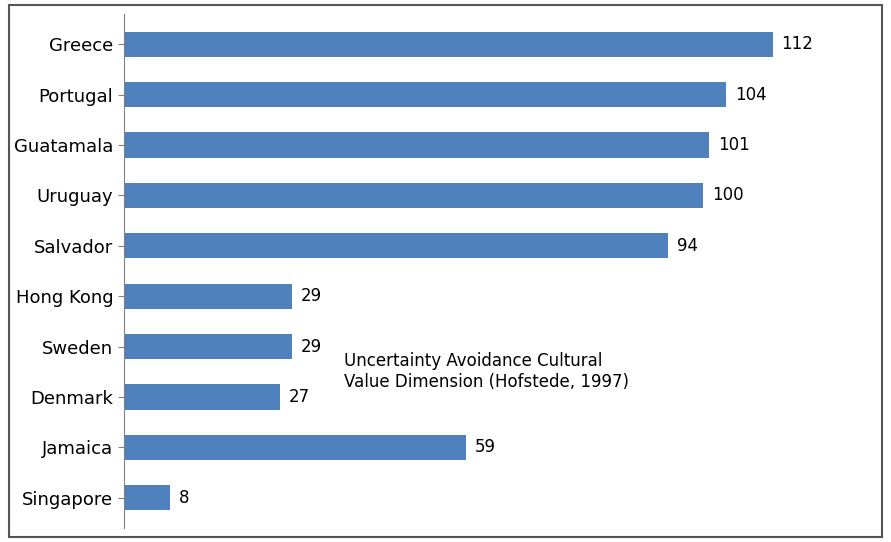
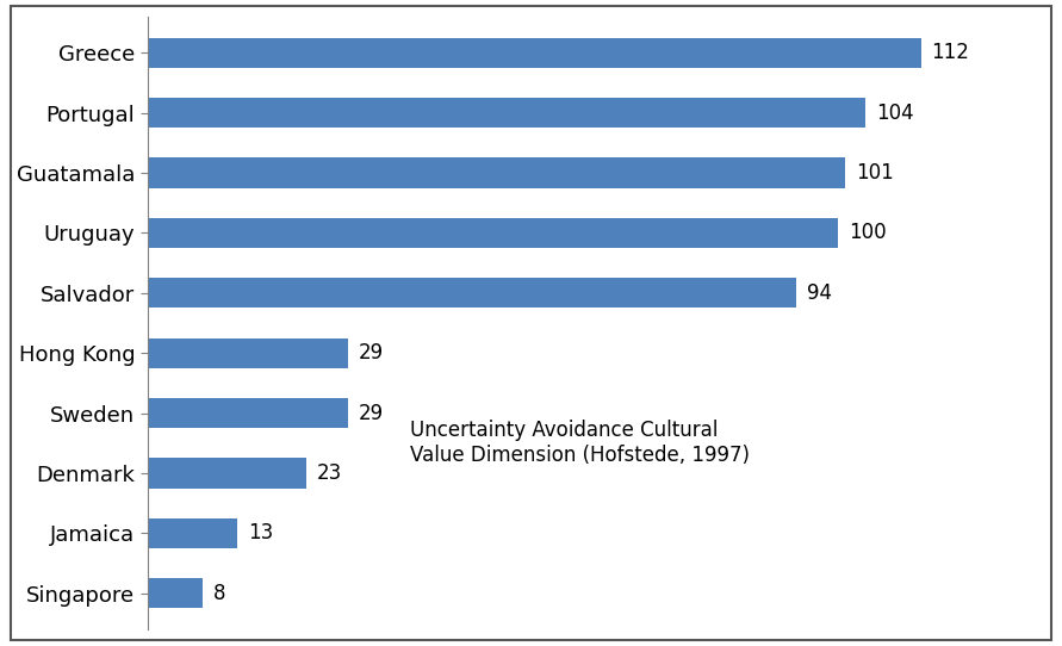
Denmark: 27 -> 23
Jamaica: 59 -> 13
